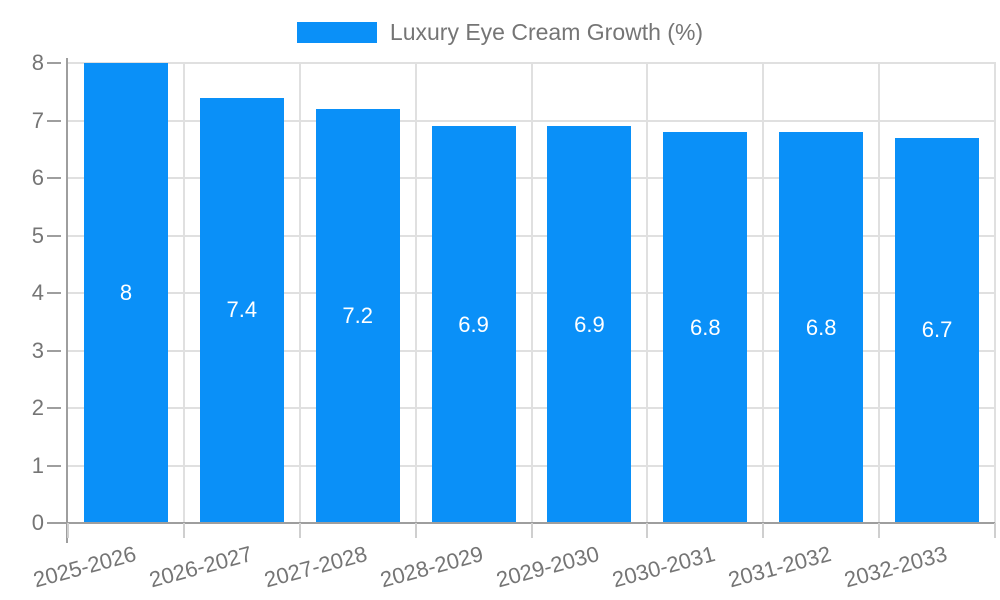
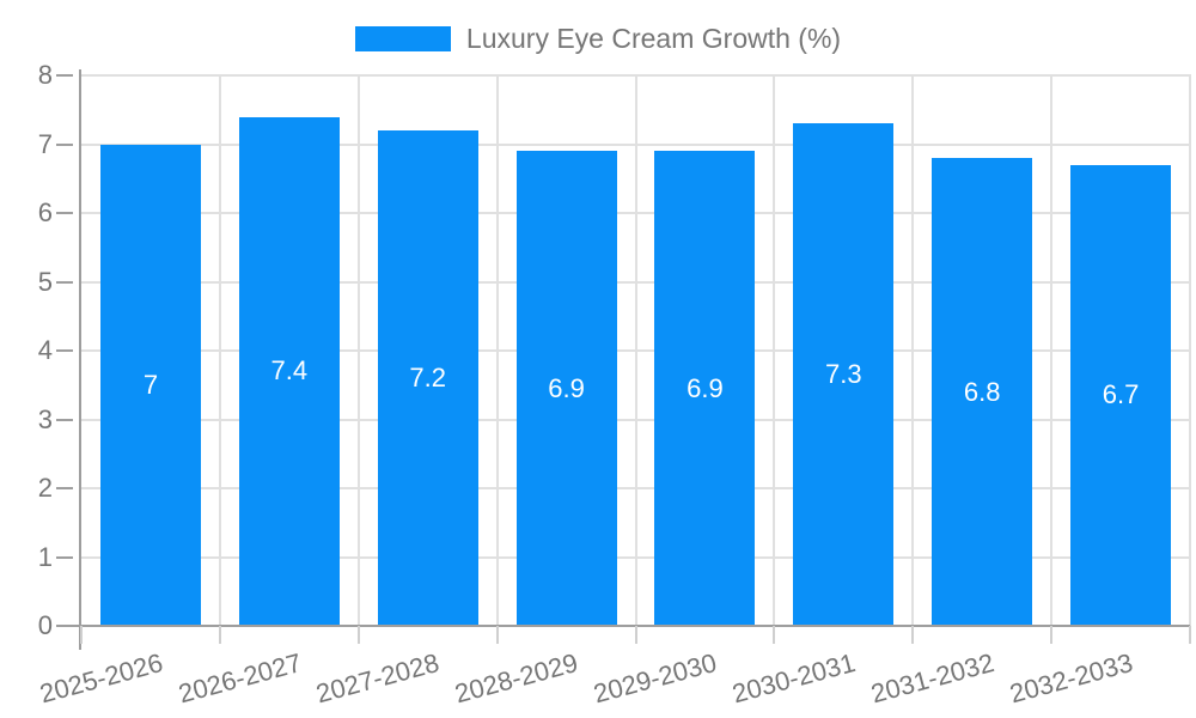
2025-2026: 8 -> 7
2030-2031: 6.8 -> 7.3
